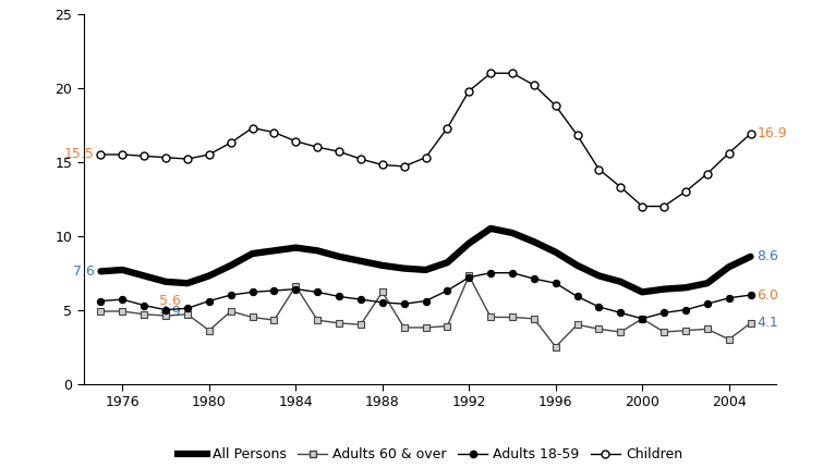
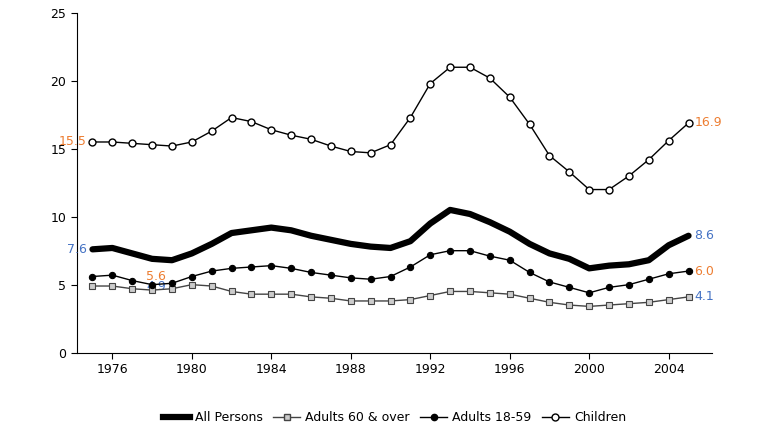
Adults 60 & over/1980: 3.6 -> 5.0
Adults 60 & over/1984: 6.6 -> 4.3
Adults 60 & over/1988: 6.2 -> 3.8
Adults 60 & over/1992: 7.3 -> 4.2
Adults 60 & over/1996: 2.5 -> 4.3
Adults 60 & over/2000: 4.4 -> 3.4
Adults 60 & over/2004: 3.0 -> 3.9
